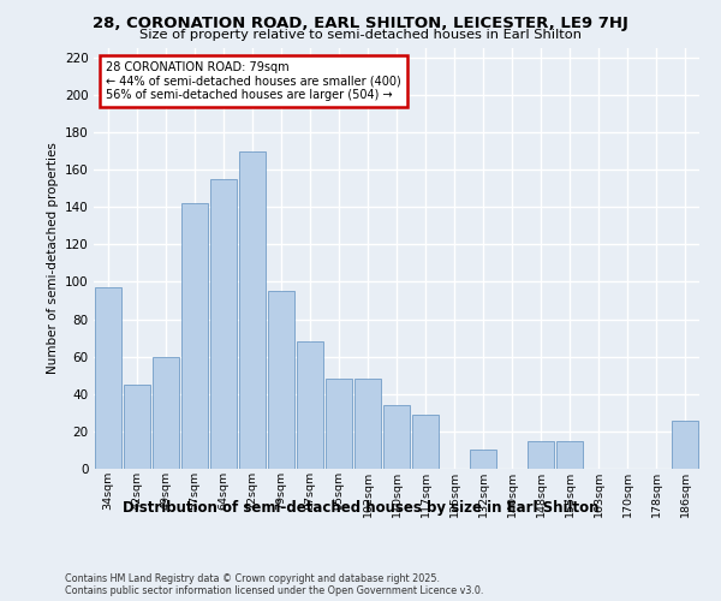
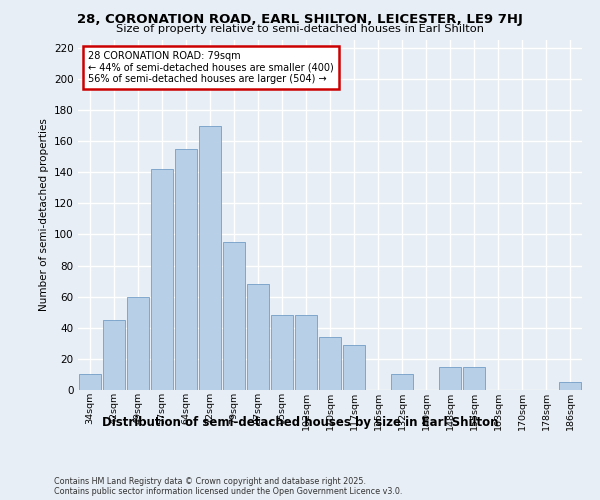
34sqm: 97 -> 10
186sqm: 26 -> 5
